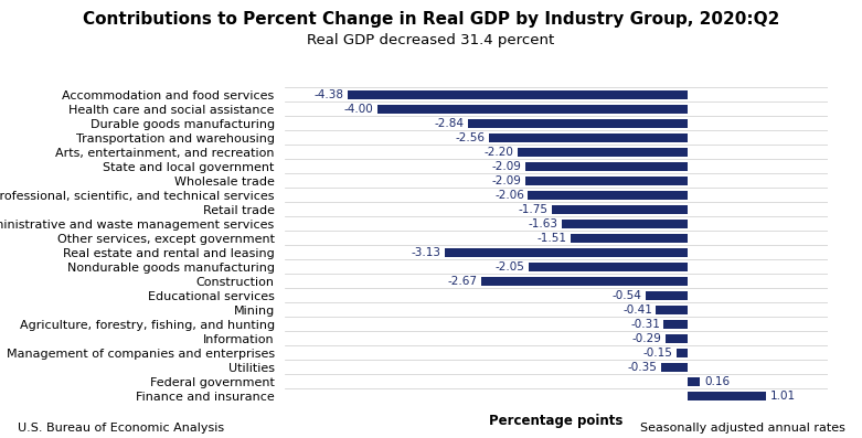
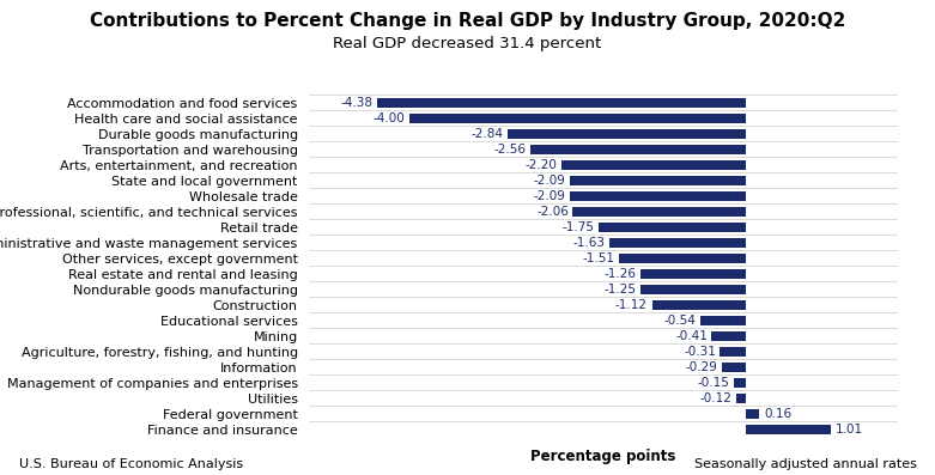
Real estate and rental and leasing: -3.13 -> -1.26
Nondurable goods manufacturing: -2.05 -> -1.25
Construction: -2.67 -> -1.12
Utilities: -0.35 -> -0.12
